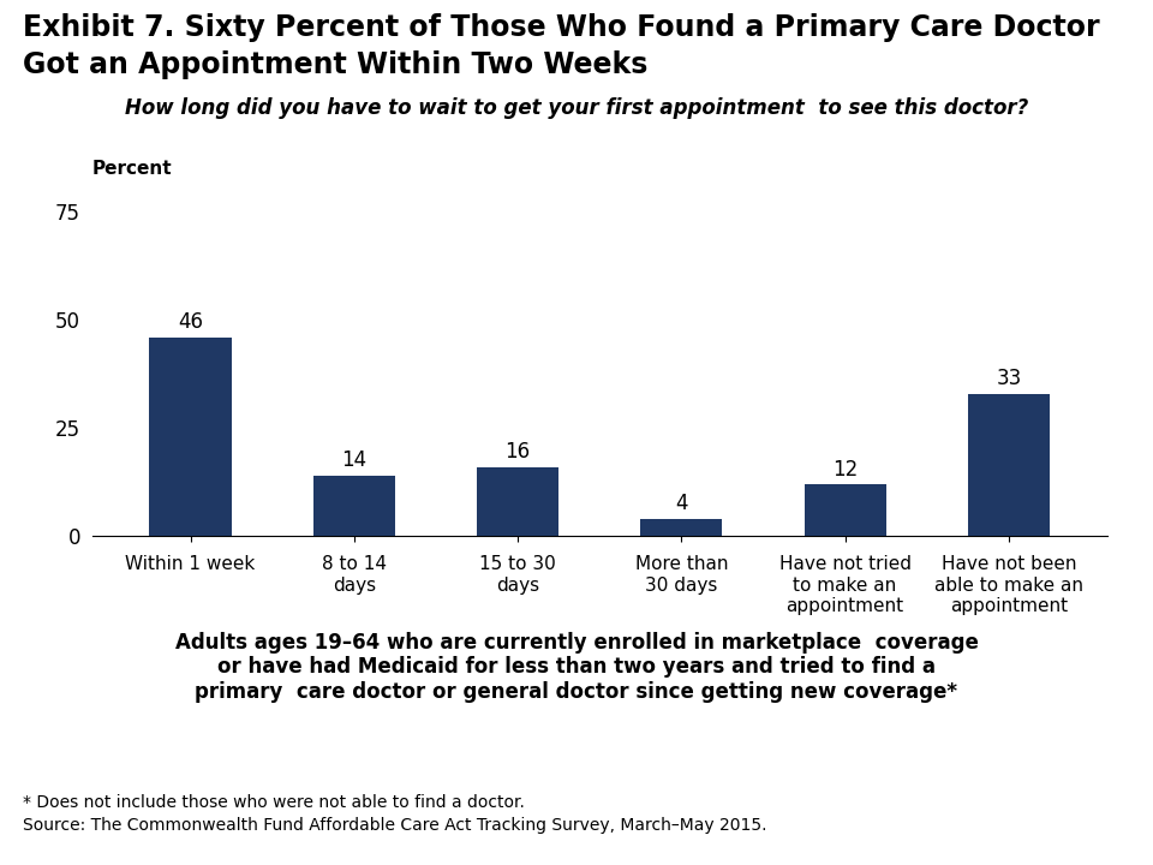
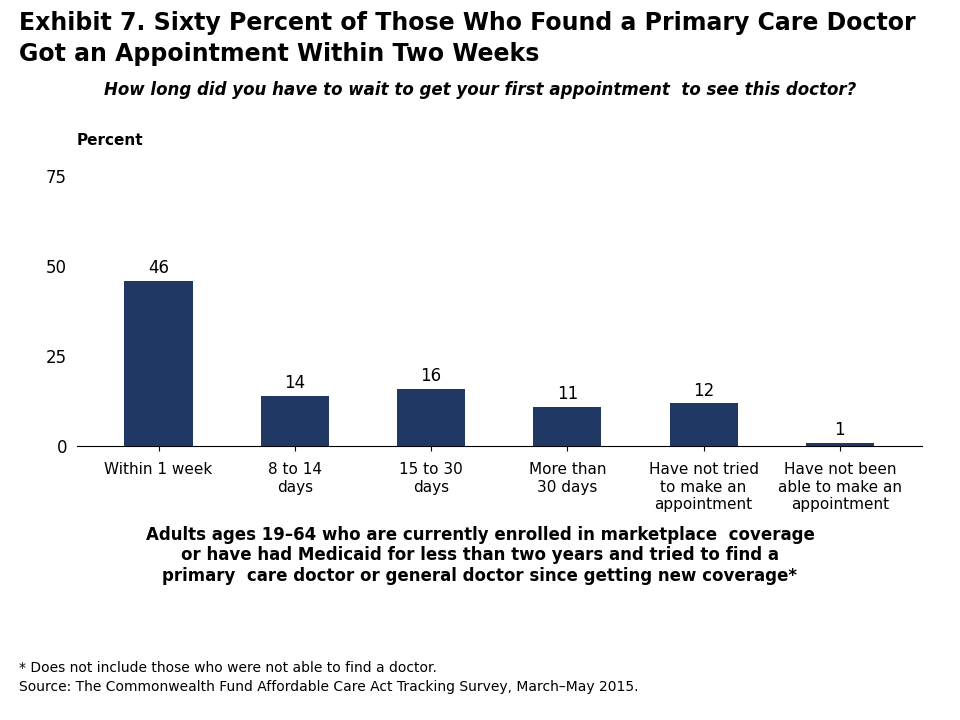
More than 30 days: 4 -> 11
Have not been able to make an appointment: 33 -> 1
